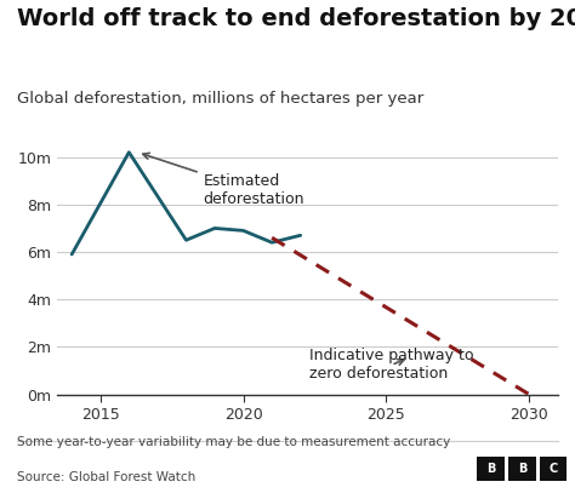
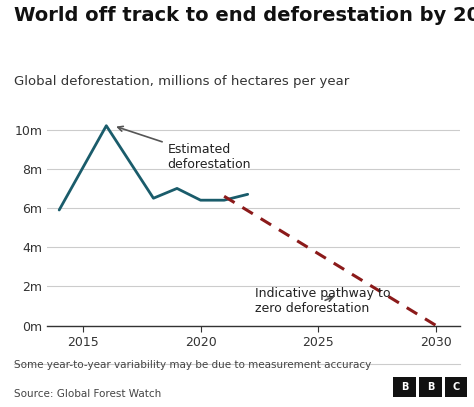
2020: 6.9m -> 6.4m
